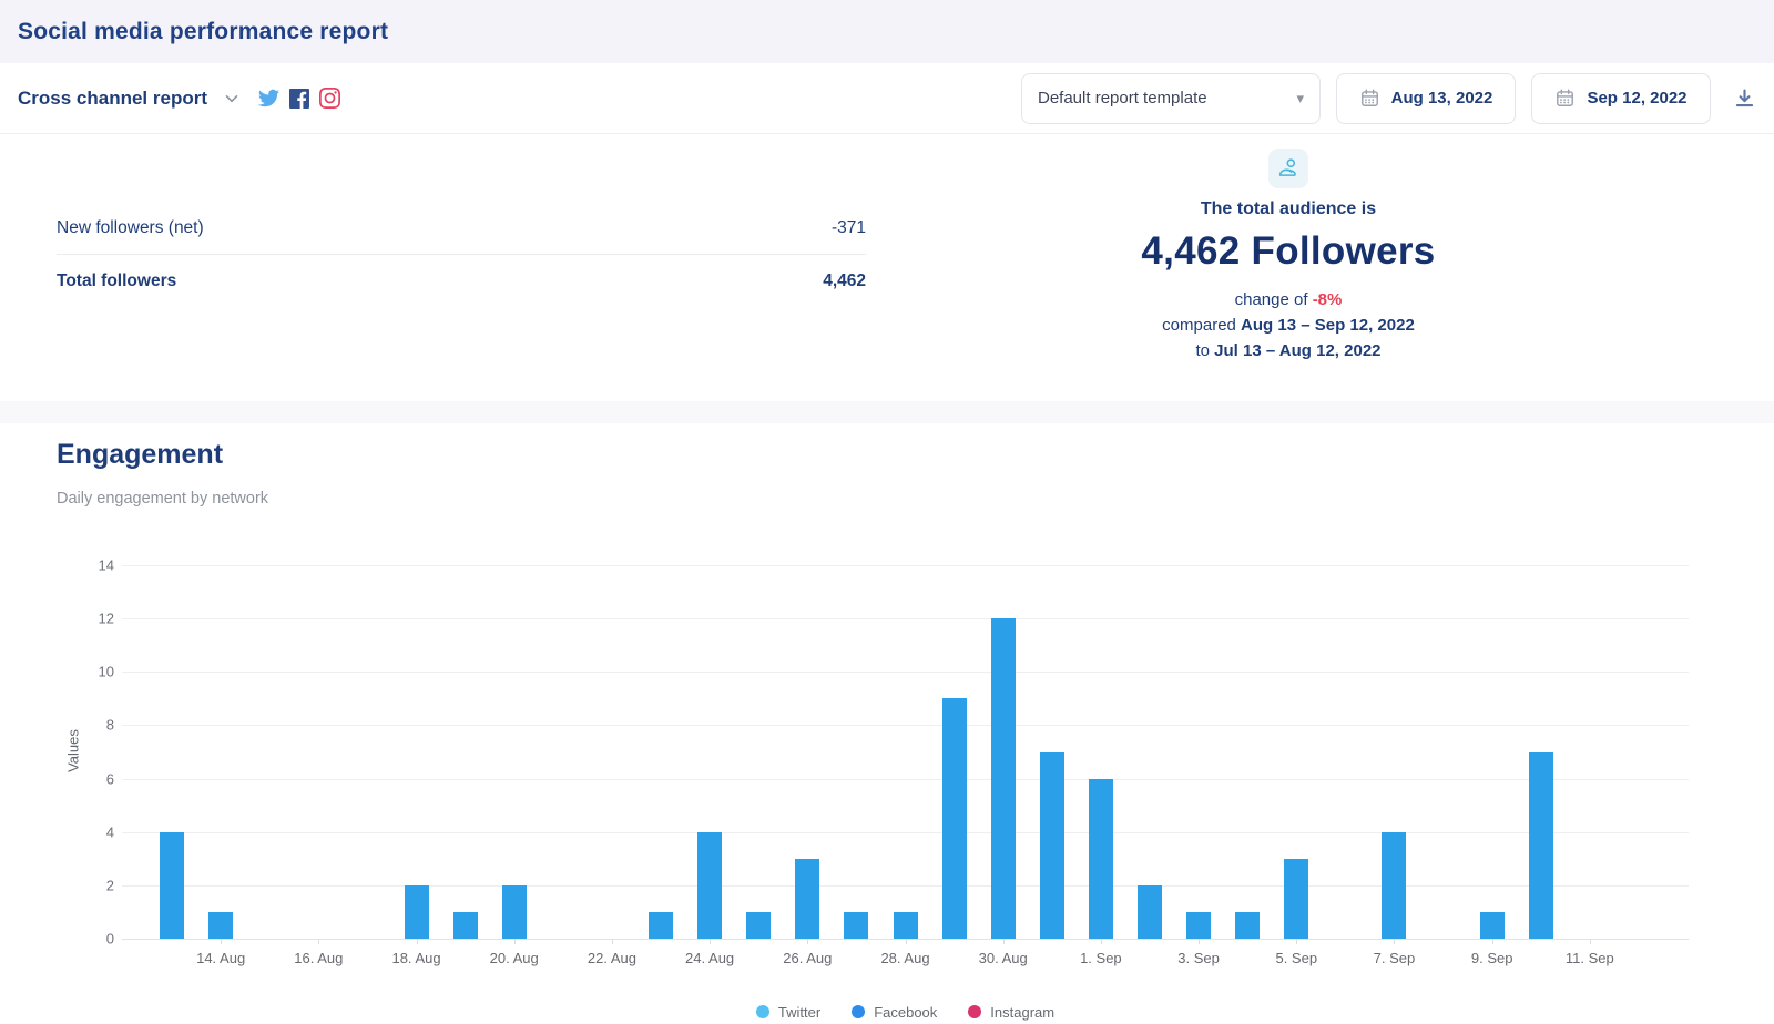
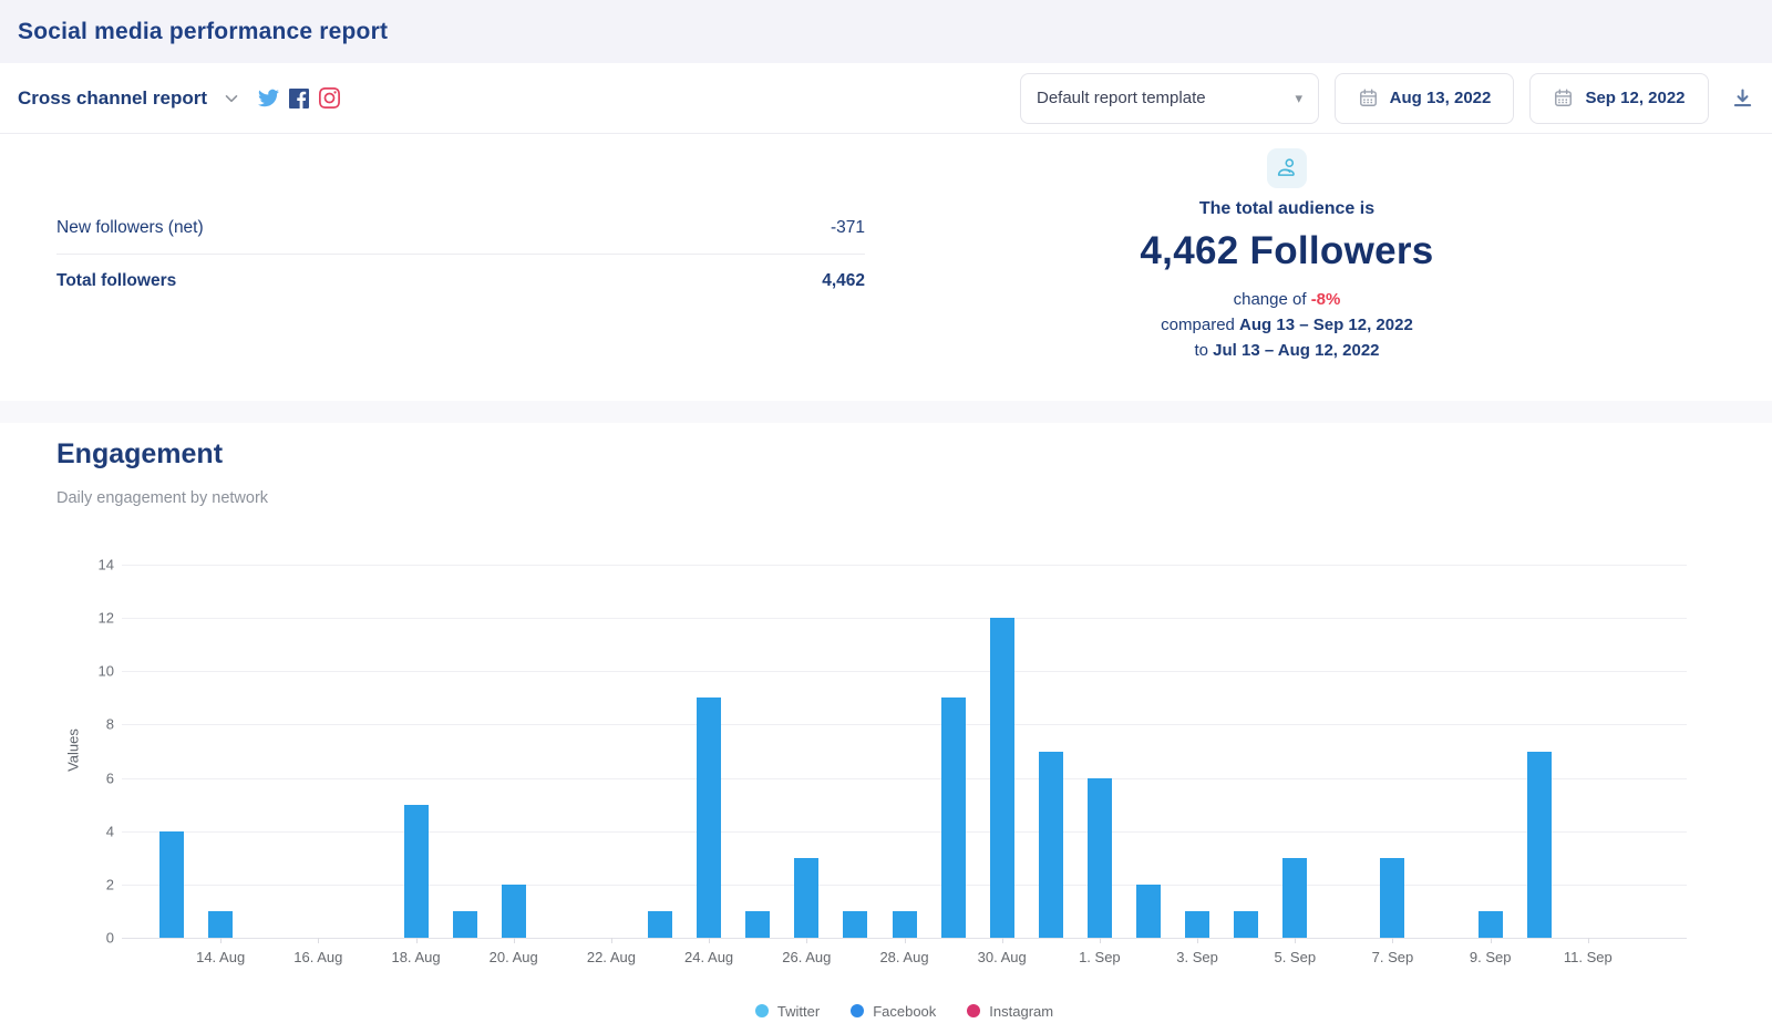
18. Aug: 2 -> 5
24. Aug: 4 -> 9
7. Sep: 4 -> 3
